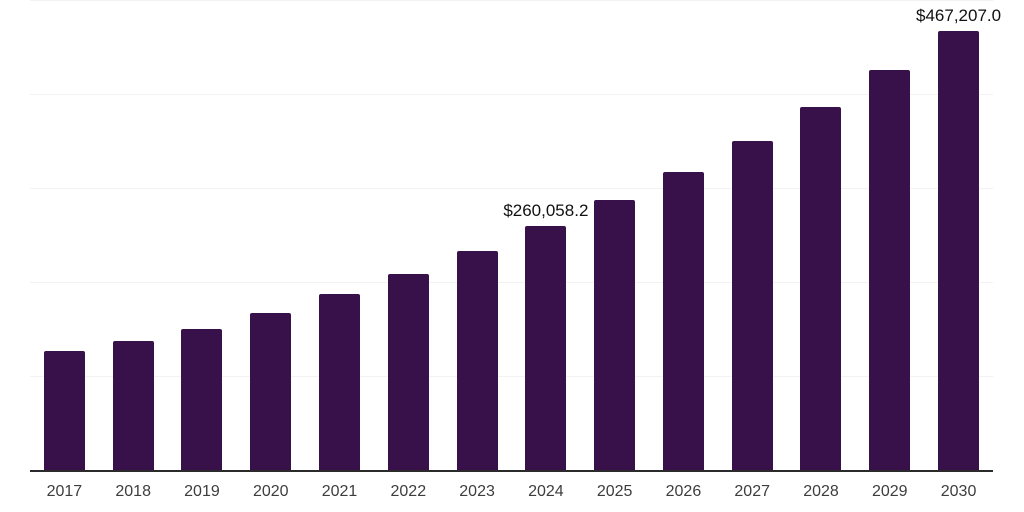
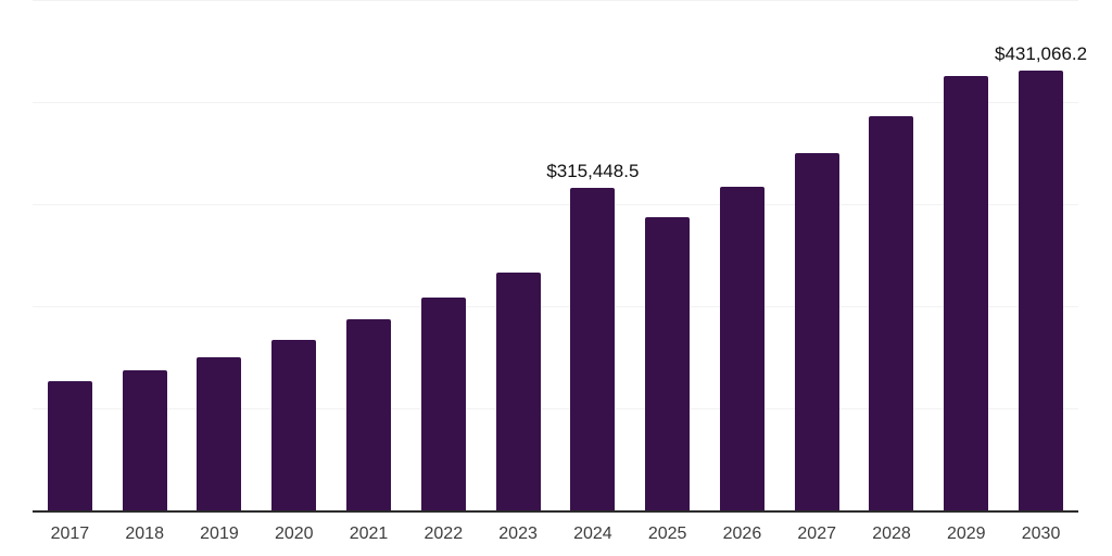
2024: $260,058.2 -> $315,448.5
2030: $467,207.0 -> $431,066.2
